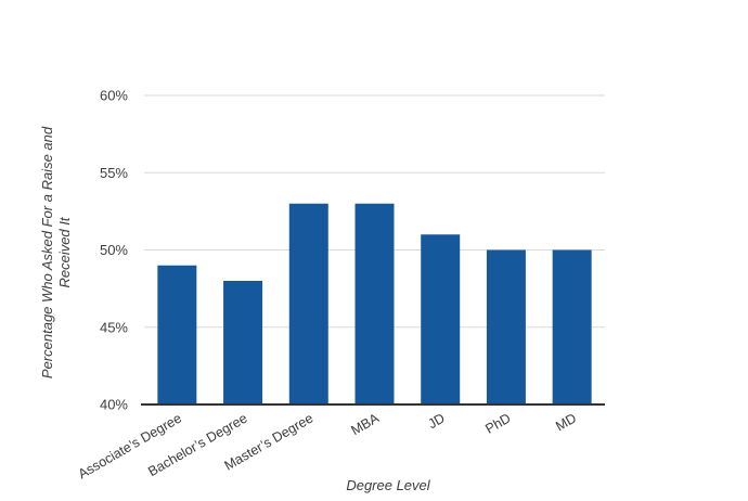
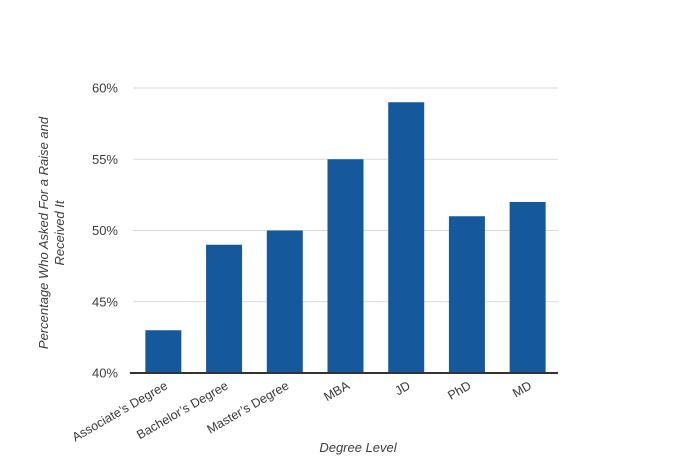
Associate’s Degree: 49% -> 43%
Bachelor’s Degree: 48% -> 49%
Master’s Degree: 53% -> 50%
MBA: 53% -> 55%
JD: 51% -> 59%
PhD: 50% -> 51%
MD: 50% -> 52%
